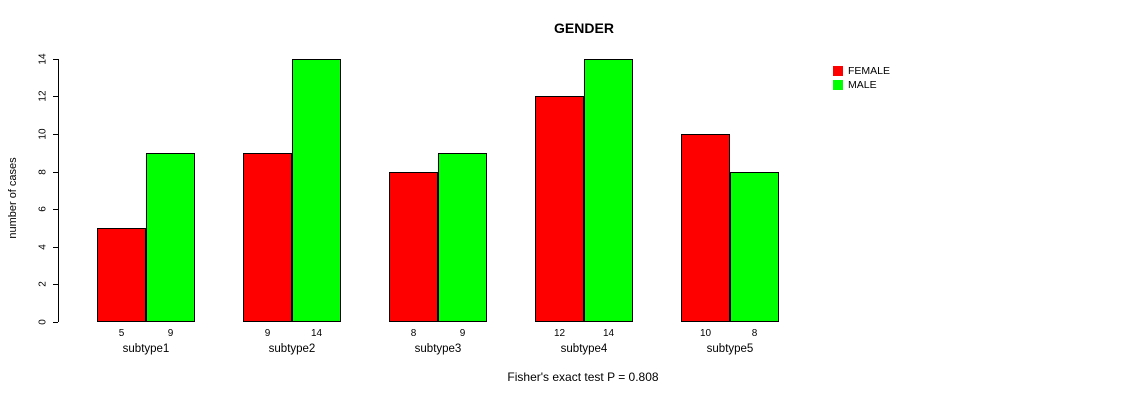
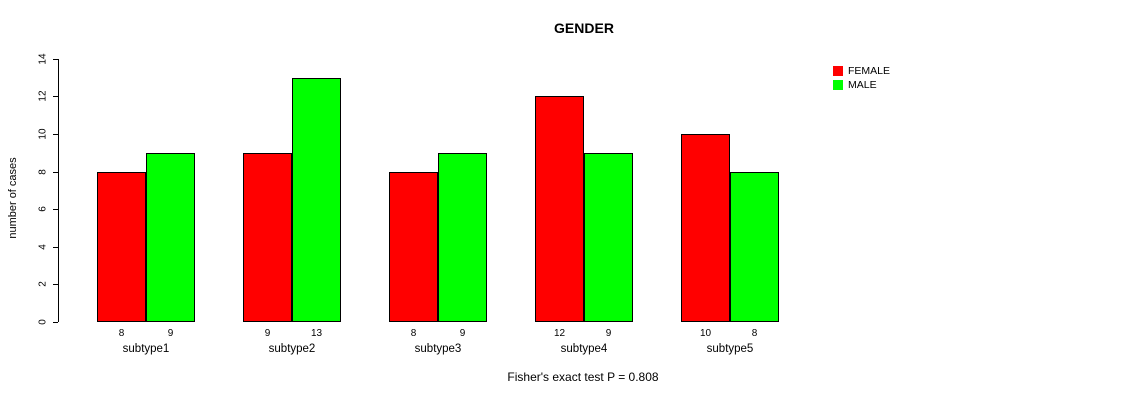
FEMALE/subtype1: 5 -> 8
MALE/subtype2: 14 -> 13
MALE/subtype4: 14 -> 9
